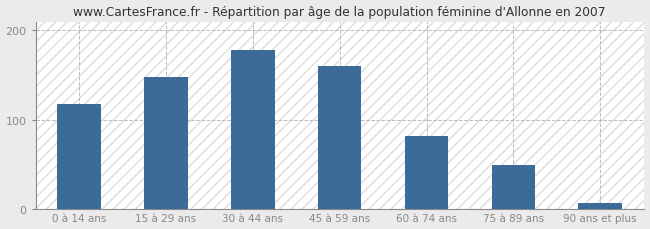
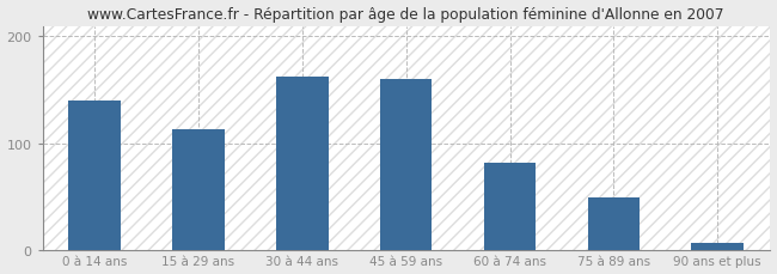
0 à 14 ans: 118 -> 140
15 à 29 ans: 148 -> 113
30 à 44 ans: 178 -> 163
